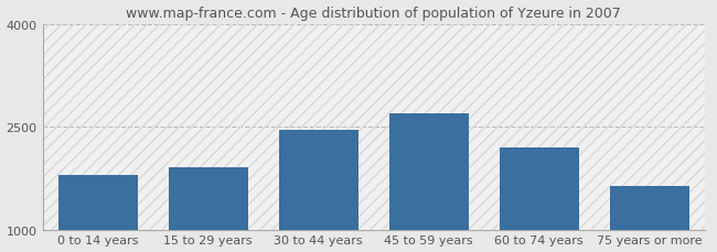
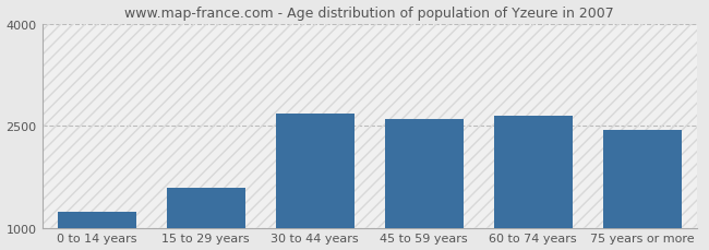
0 to 14 years: 1790 -> 1240
15 to 29 years: 1910 -> 1580
30 to 44 years: 2450 -> 2680
45 to 59 years: 2700 -> 2600
60 to 74 years: 2190 -> 2640
75 years or more: 1640 -> 2440
